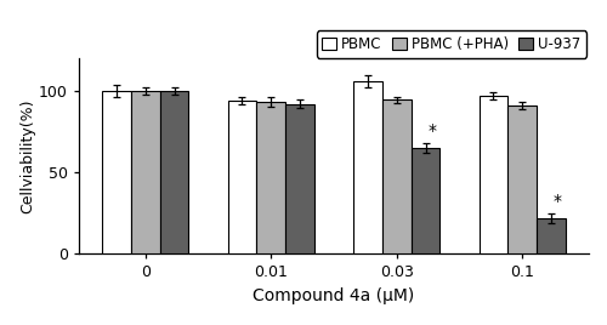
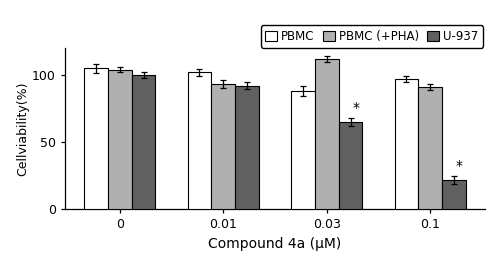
PBMC/0: 100 -> 105
PBMC (+PHA)/0: 100 -> 104
PBMC/0.01: 94 -> 102
PBMC/0.03: 106 -> 88
PBMC (+PHA)/0.03: 94 -> 112
